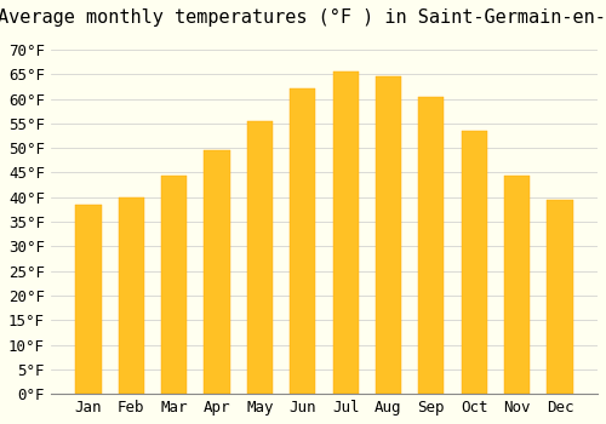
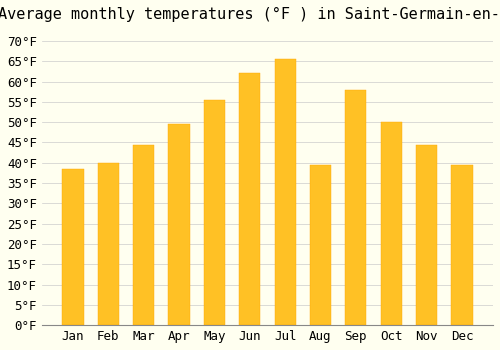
Aug: 64.5°F -> 39.5°F
Sep: 60.5°F -> 58.0°F
Oct: 53.5°F -> 50.0°F
